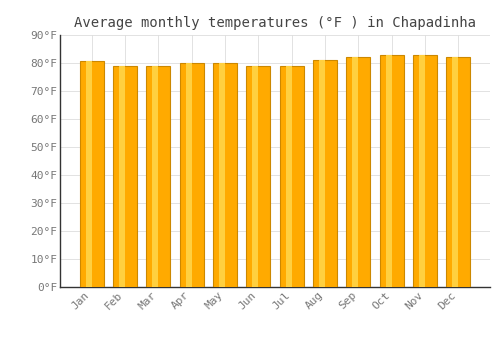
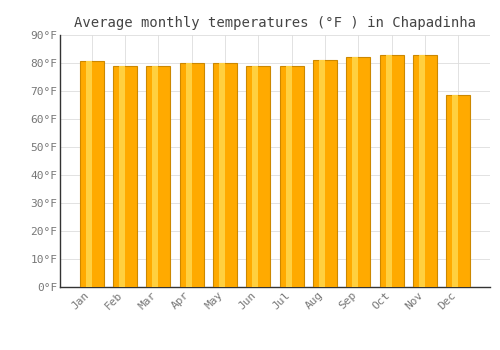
Dec: 82.0°F -> 68.5°F
